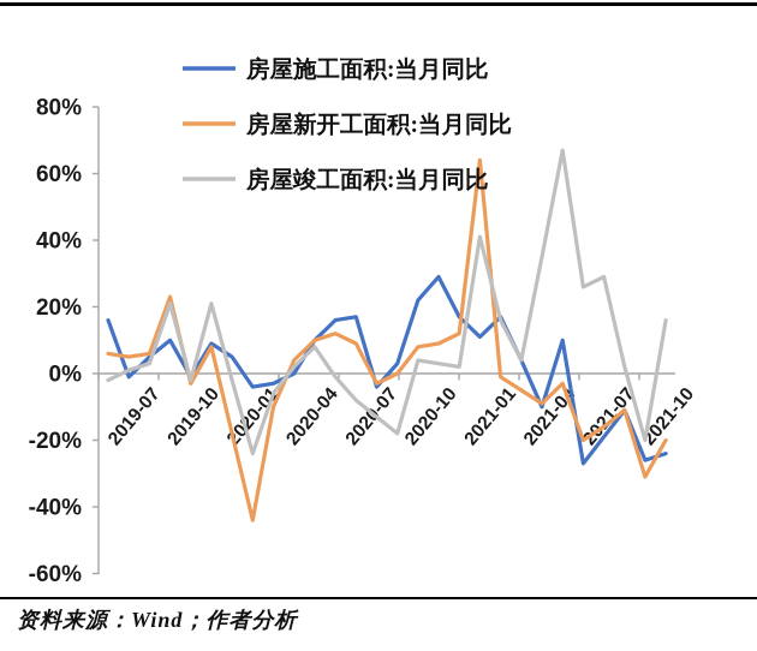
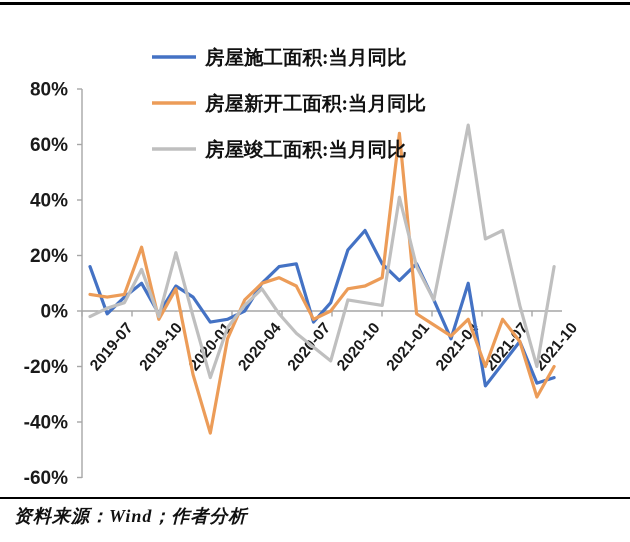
房屋竣工面积:当月同比/2019-10: 21% -> 15%
房屋新开工面积:当月同比/2020-01: -18% -> -23%
房屋新开工面积:当月同比/2021-07: -16% -> -3%
